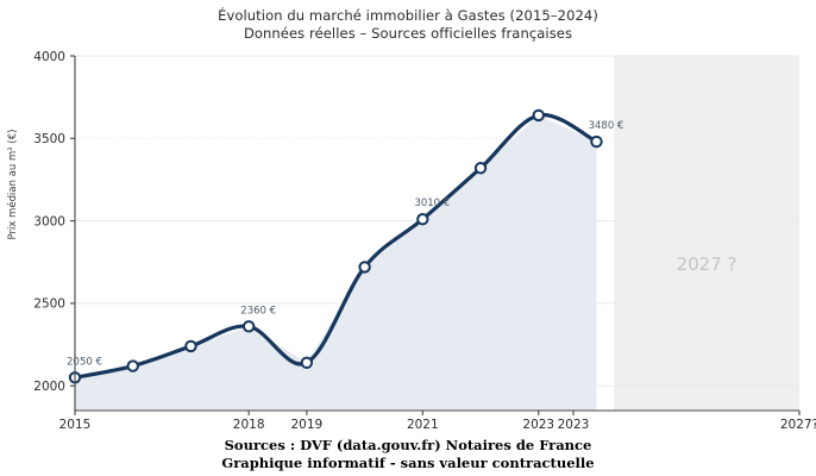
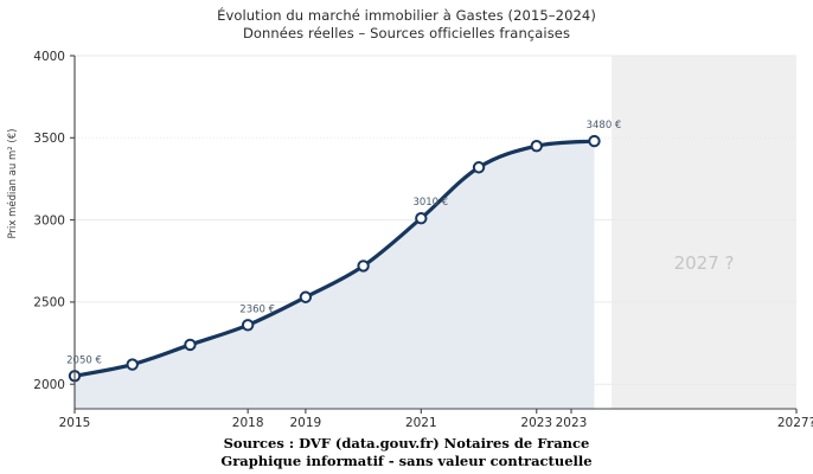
2019: 2140 -> 2530
2023: 3640 -> 3450
